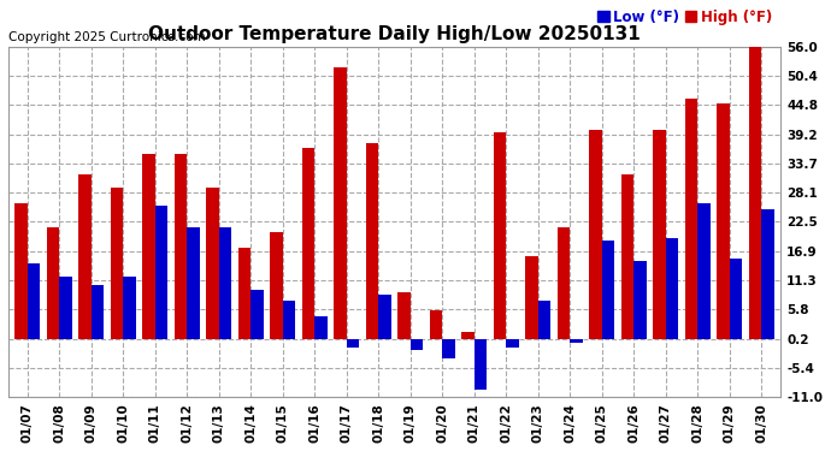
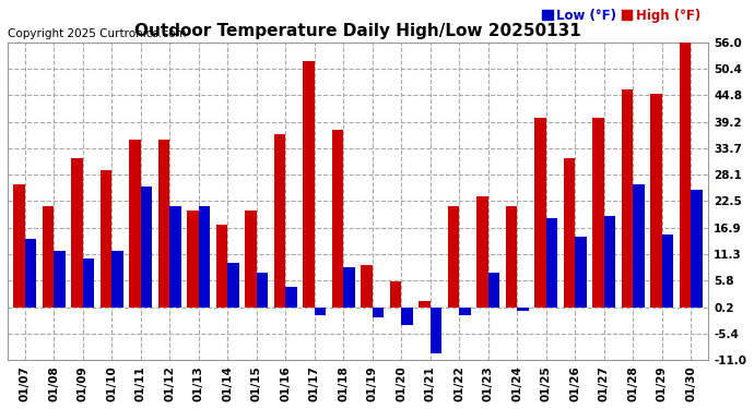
High (°F)/01/13: 29.0 -> 20.5
High (°F)/01/22: 39.5 -> 21.5
High (°F)/01/23: 16.0 -> 23.5
